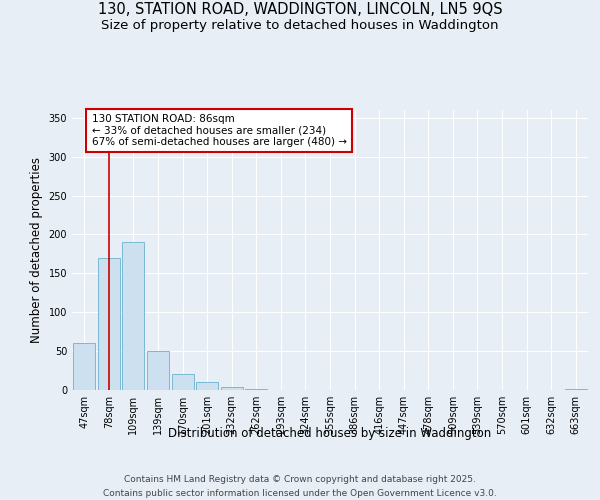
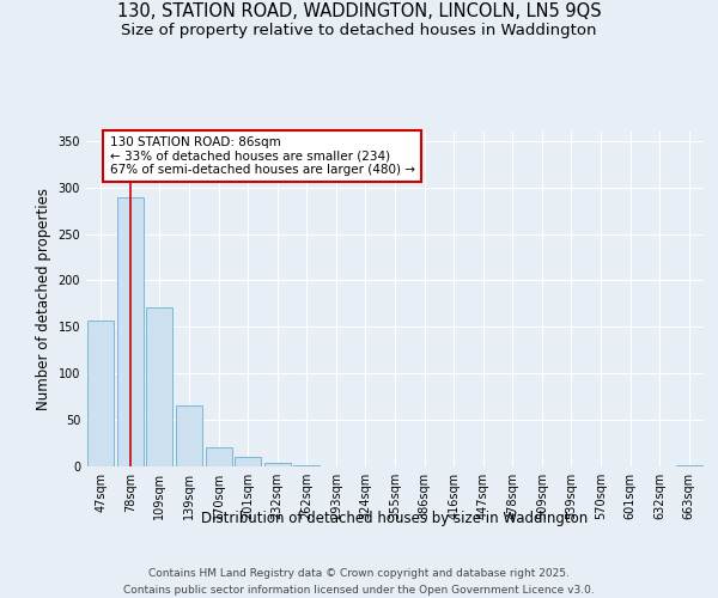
47sqm: 60 -> 157
78sqm: 170 -> 289
109sqm: 190 -> 171
139sqm: 50 -> 65
